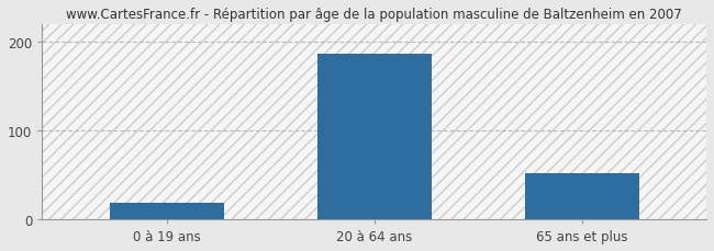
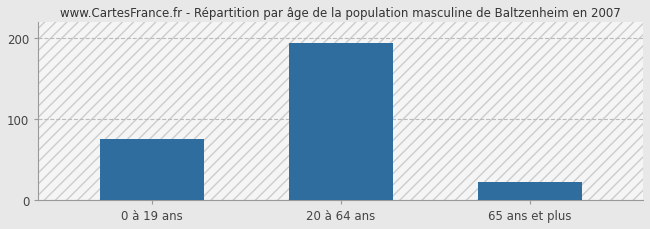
0 à 19 ans: 18 -> 75
20 à 64 ans: 186 -> 194
65 ans et plus: 52 -> 22
